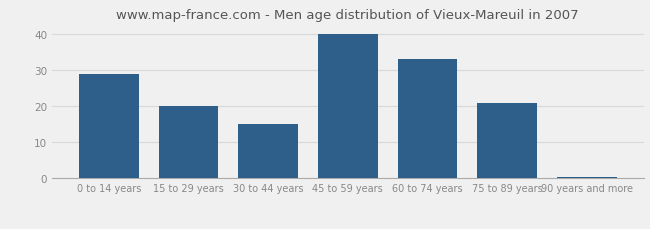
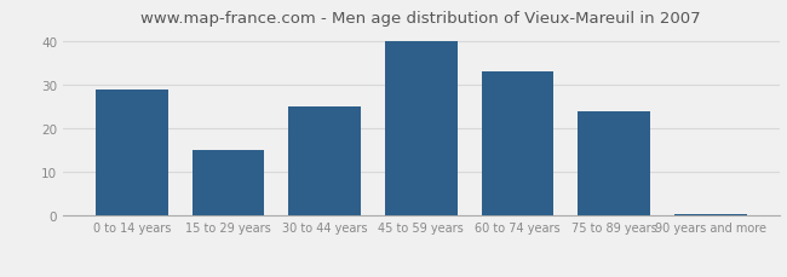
15 to 29 years: 20.0 -> 15.0
30 to 44 years: 15.0 -> 25.0
75 to 89 years: 21.0 -> 24.0
